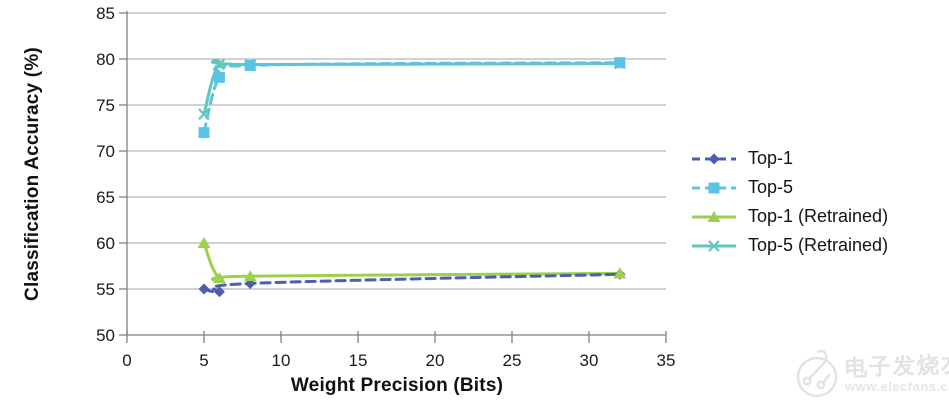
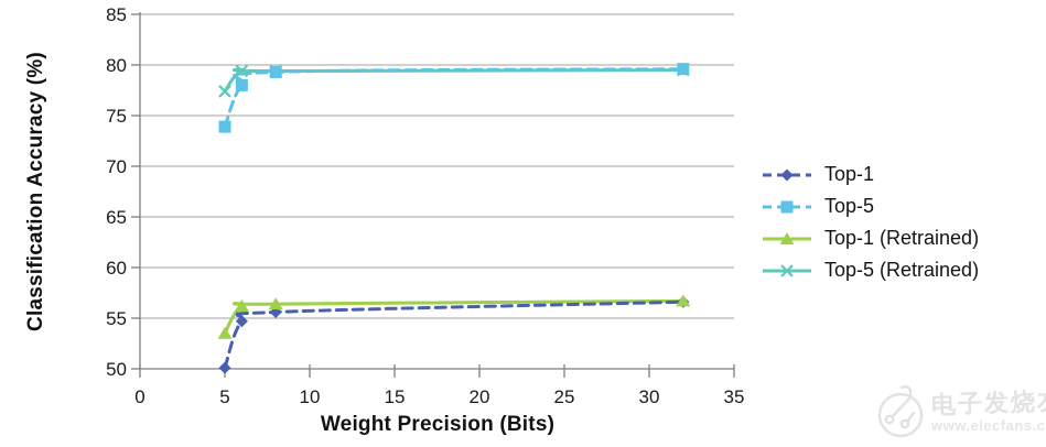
Top-1/5: 55 -> 50
Top-5/5: 72 -> 74
Top-1 (Retrained)/5: 60 -> 54
Top-5 (Retrained)/5: 74 -> 77
